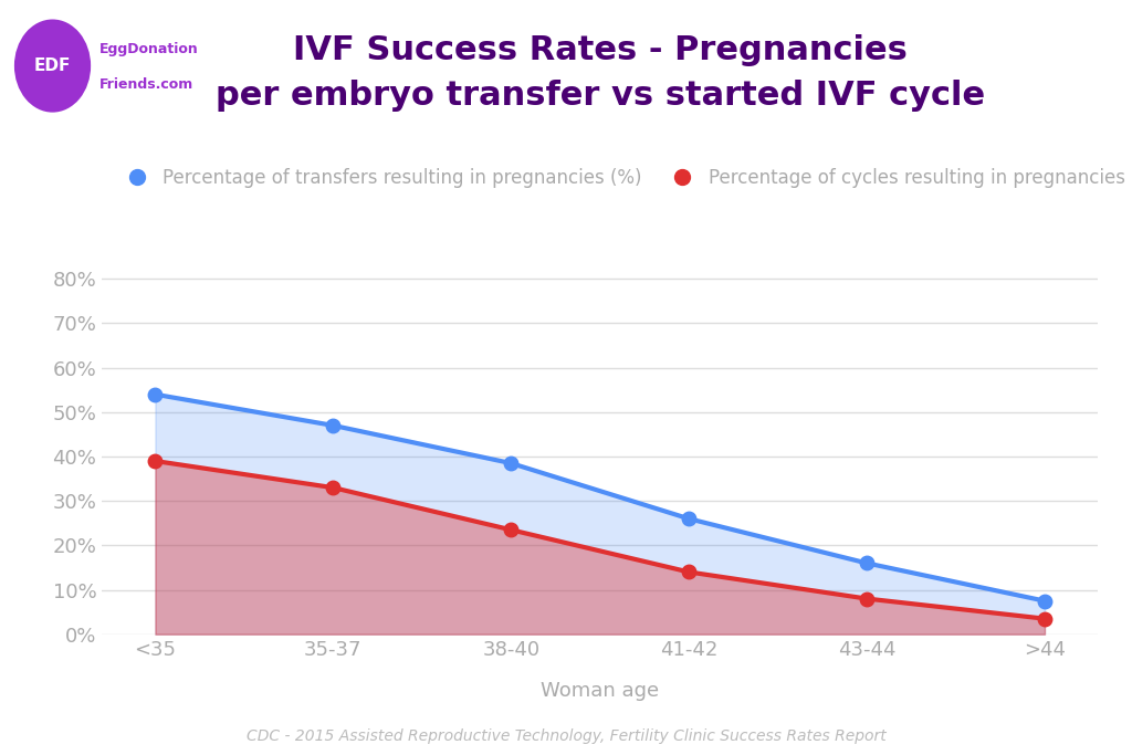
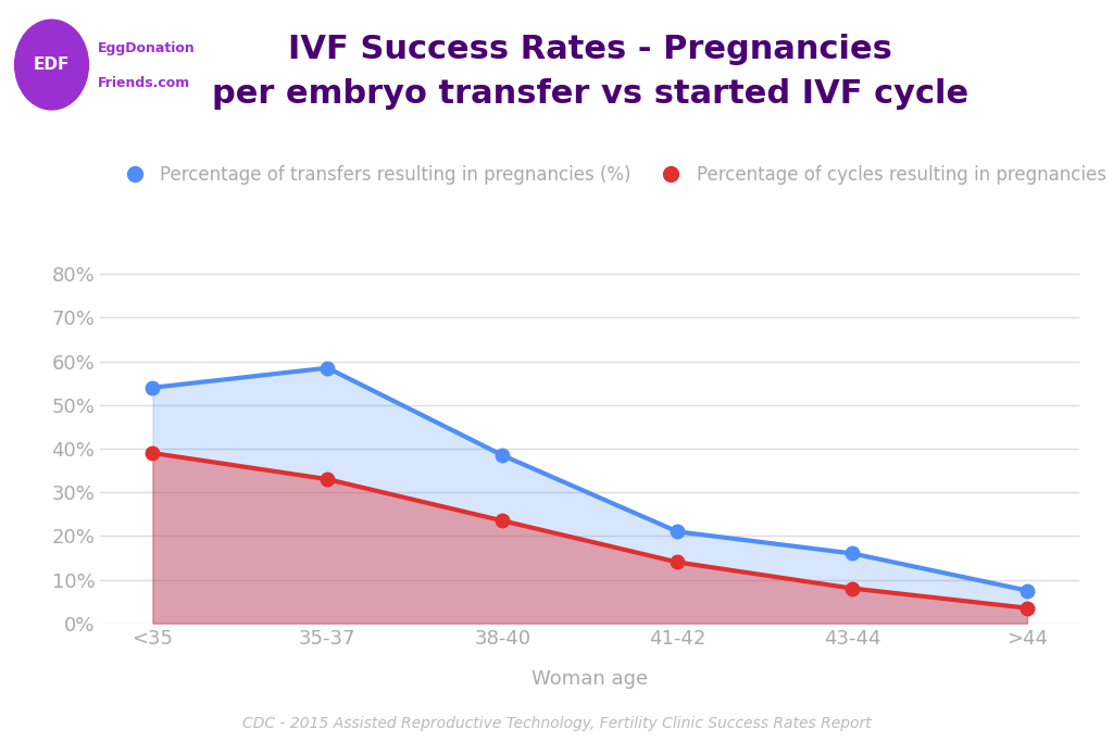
Percentage of transfers resulting in pregnancies (%)/35-37: 47.0% -> 58.5%
Percentage of transfers resulting in pregnancies (%)/41-42: 26.0% -> 21.0%
